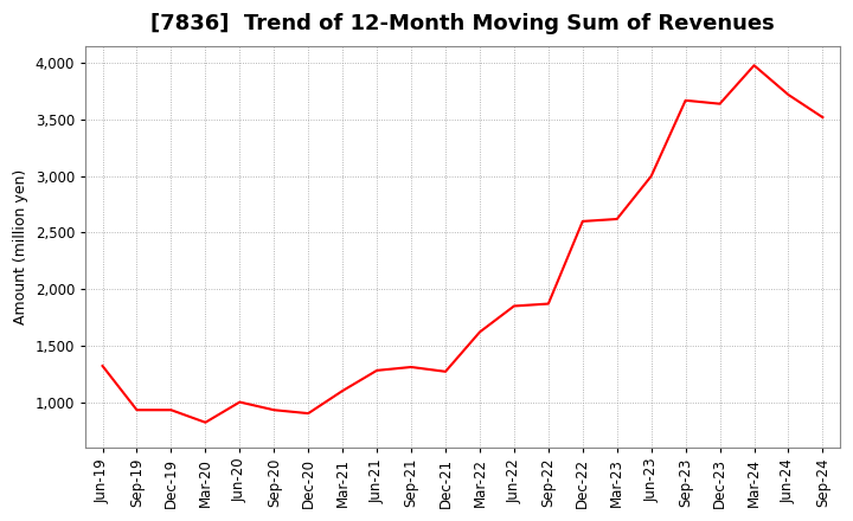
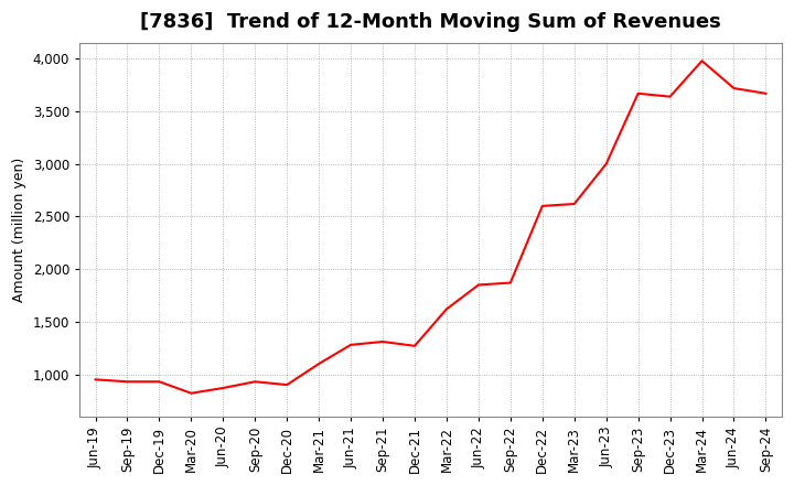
Jun-19: 1,320 -> 950
Jun-20: 1,000 -> 870
Sep-24: 3,520 -> 3,670
